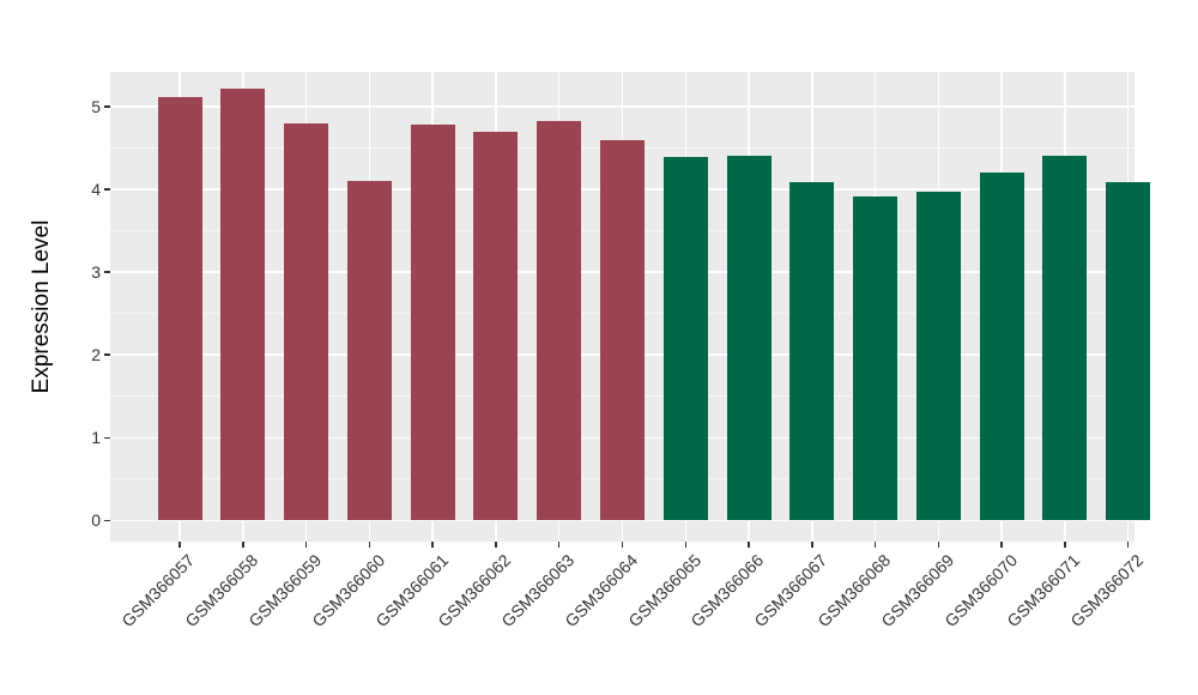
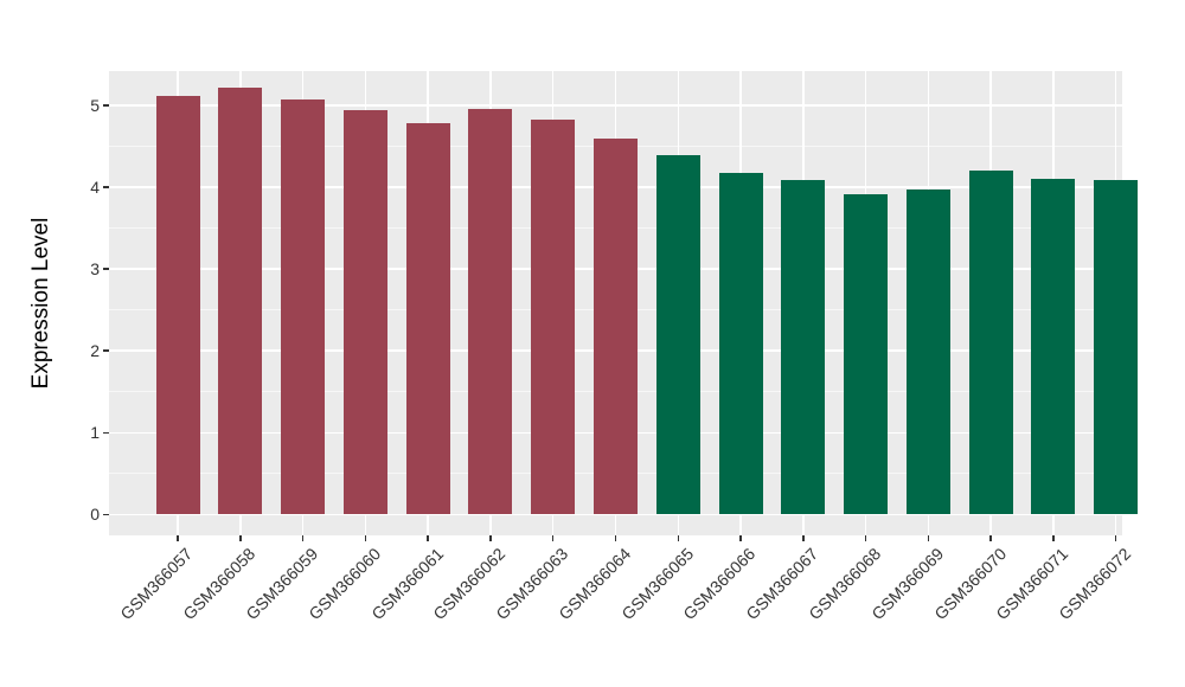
GSM366059: 4.8 -> 5.1
GSM366060: 4.1 -> 4.9
GSM366062: 4.7 -> 5.0
GSM366066: 4.4 -> 4.2
GSM366071: 4.4 -> 4.1
